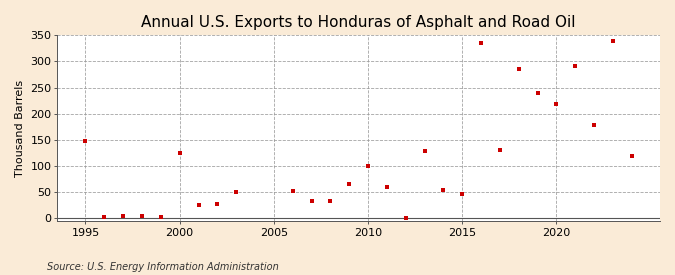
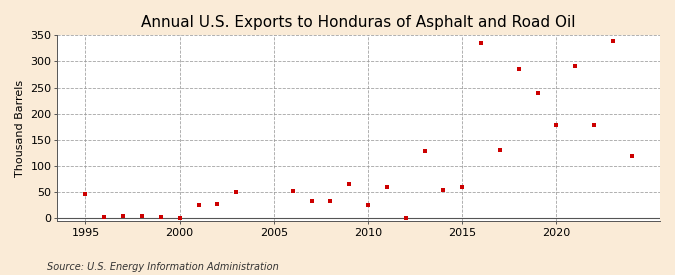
1995: 148 -> 47
2000: 126 -> 1
2010: 100 -> 25
2015: 46 -> 60
2020: 218 -> 178
